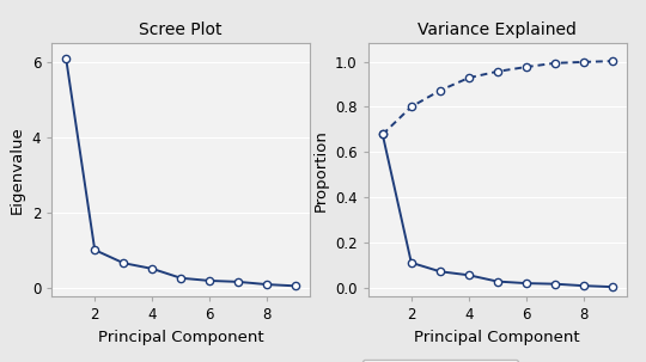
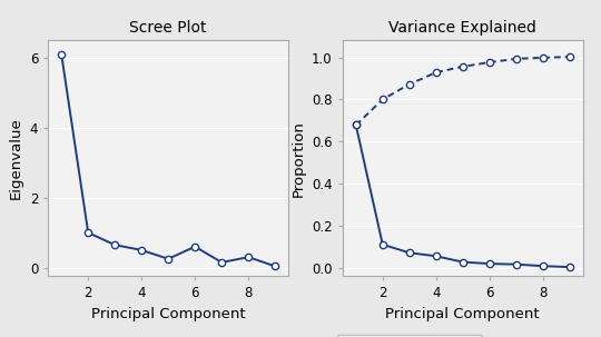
Scree Plot/6: 0.18 -> 0.60
Scree Plot/8: 0.08 -> 0.30
